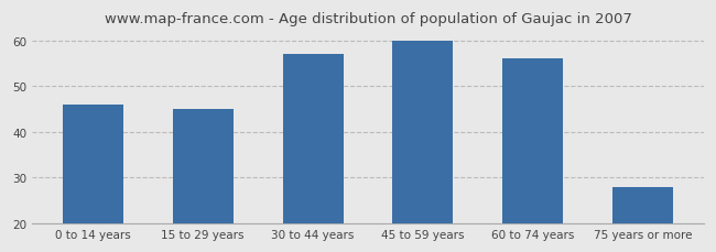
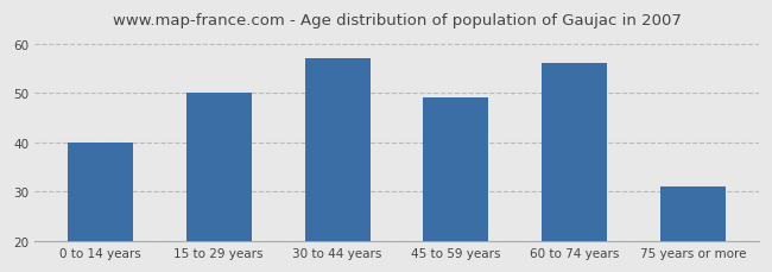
0 to 14 years: 46 -> 40
15 to 29 years: 45 -> 50
45 to 59 years: 60 -> 49
75 years or more: 28 -> 31
